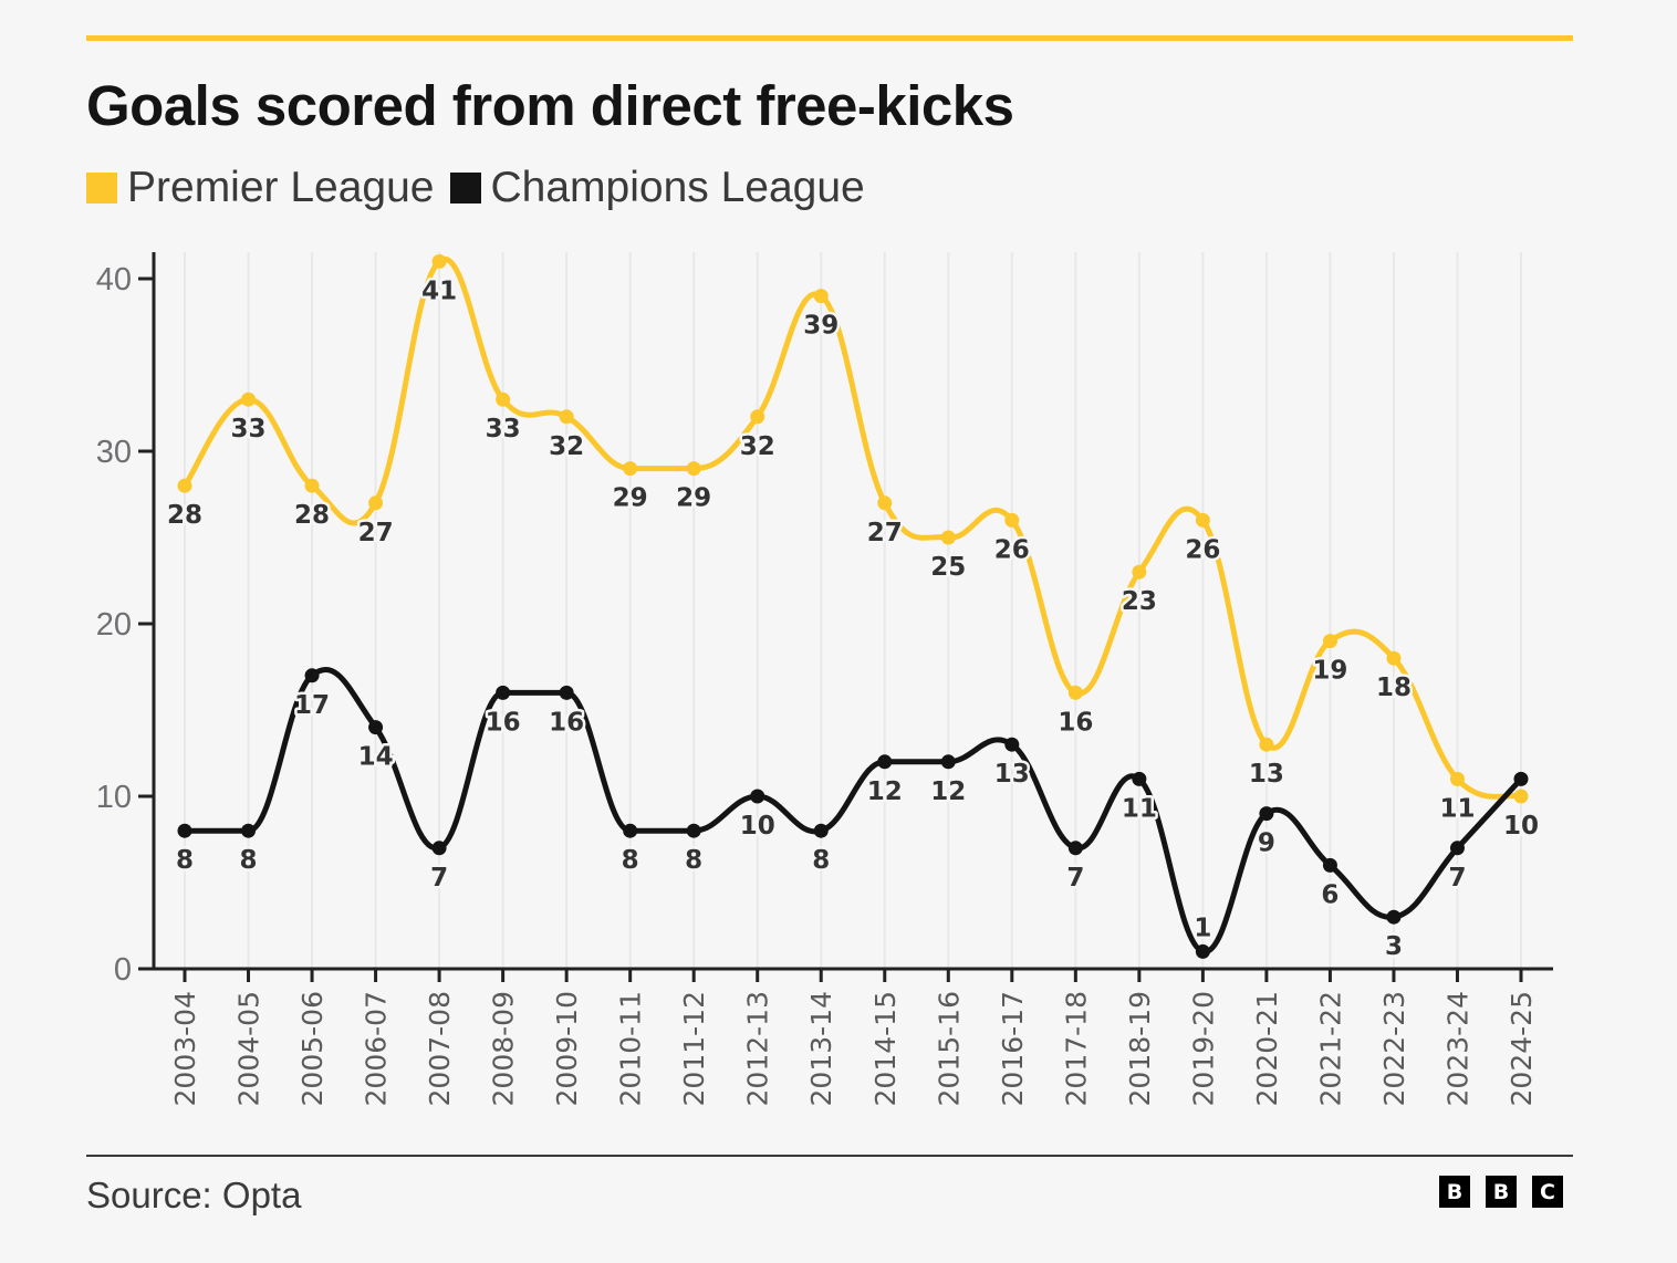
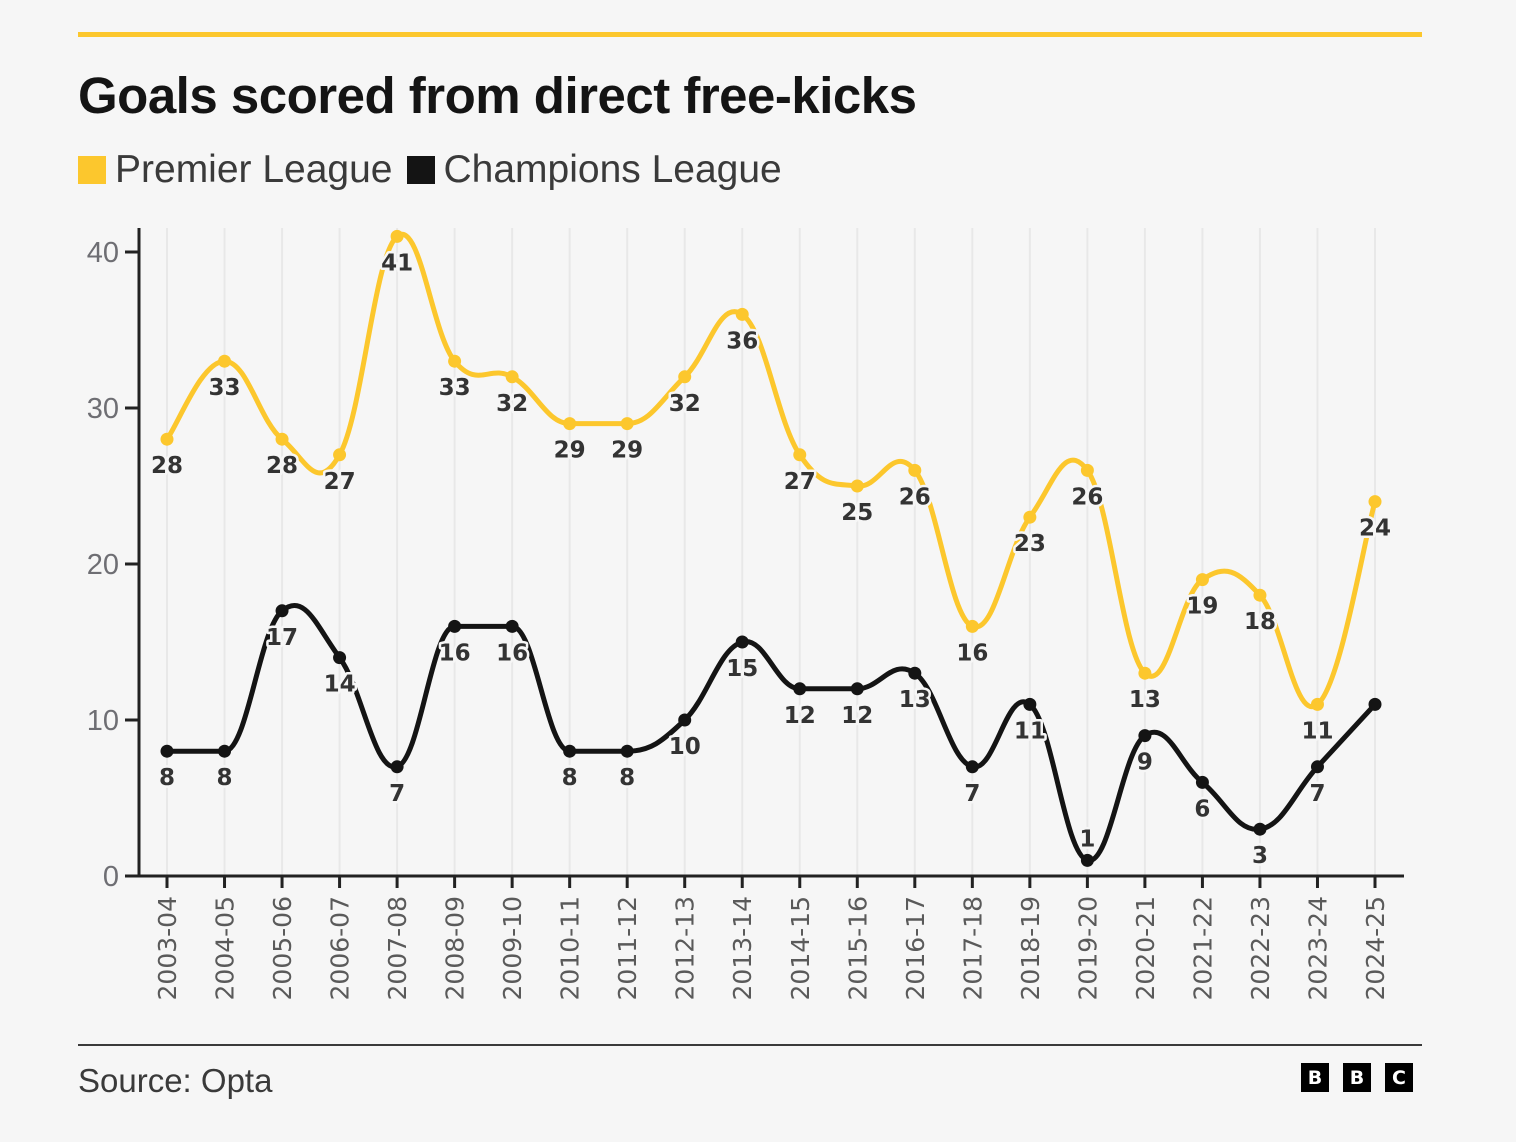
Premier League/2013-14: 39 -> 36
Champions League/2013-14: 8 -> 15
Premier League/2024-25: 10 -> 24
